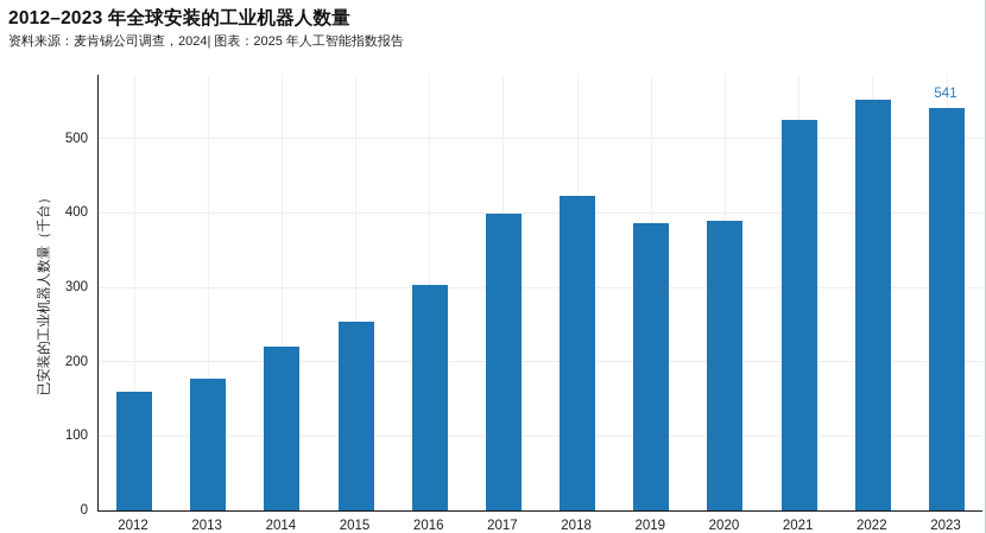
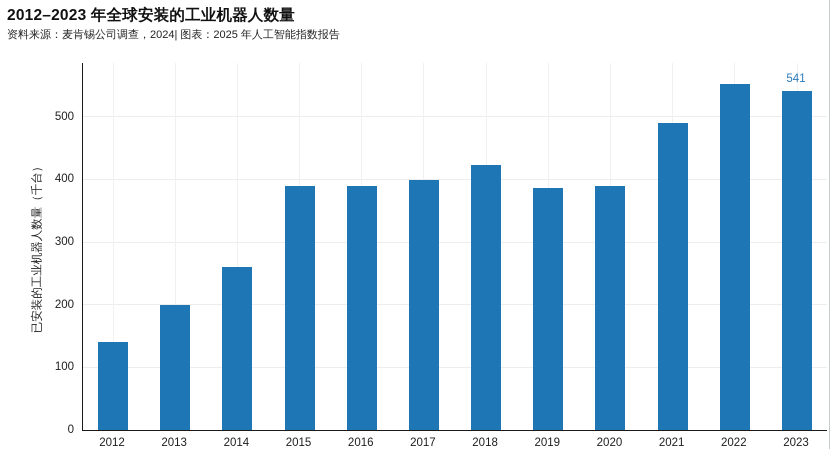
2012: 160 -> 140
2013: 180 -> 200
2014: 220 -> 260
2015: 250 -> 390
2016: 300 -> 390
2021: 530 -> 490
